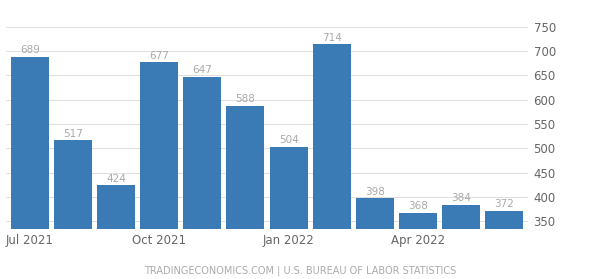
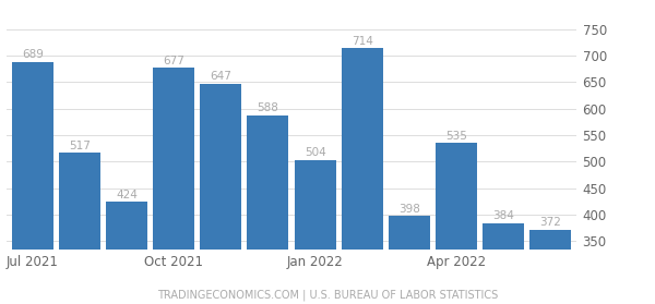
Apr 2022: 368 -> 535
